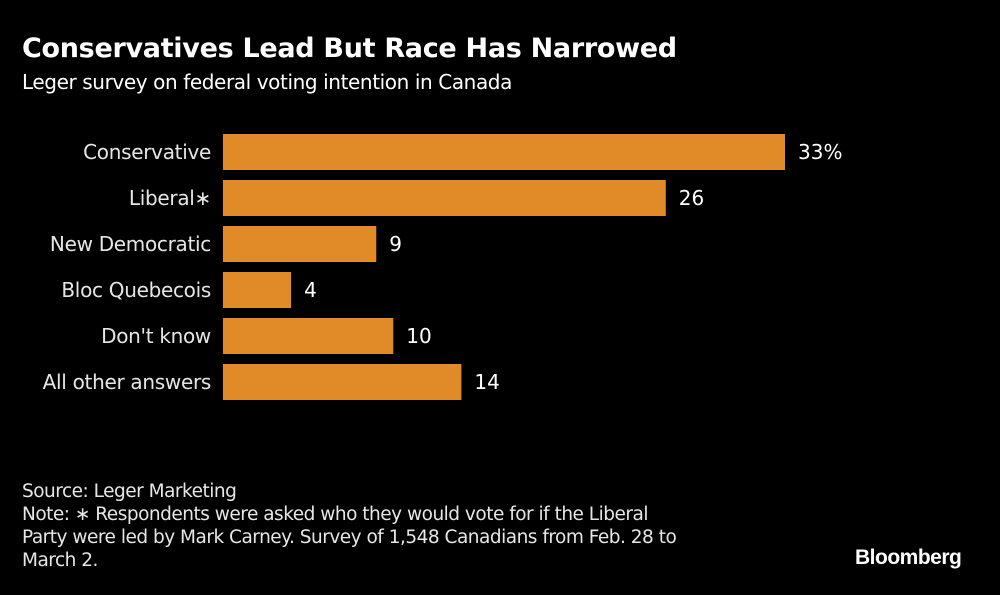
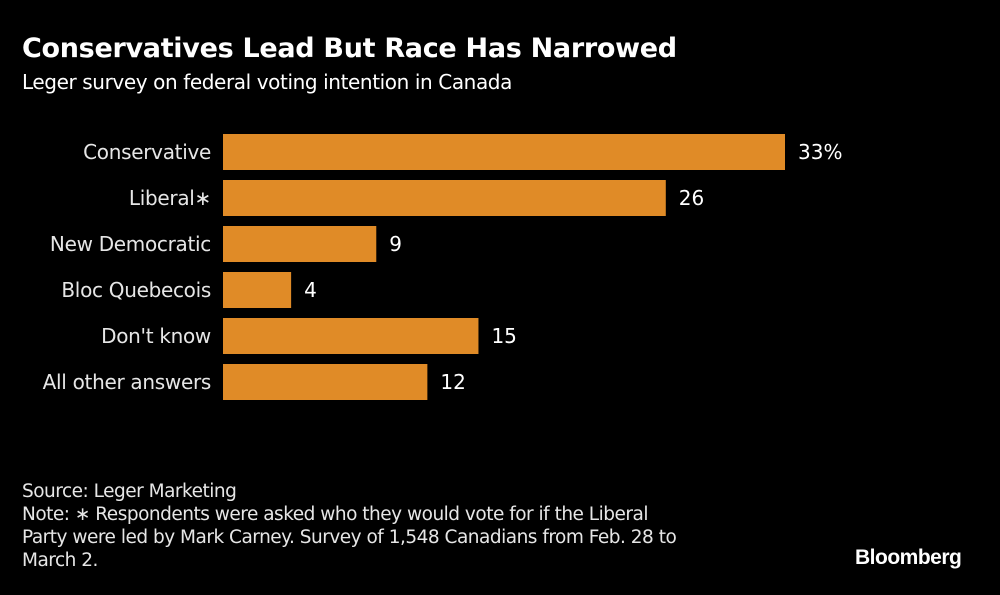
Don't know: 10 -> 15
All other answers: 14 -> 12
